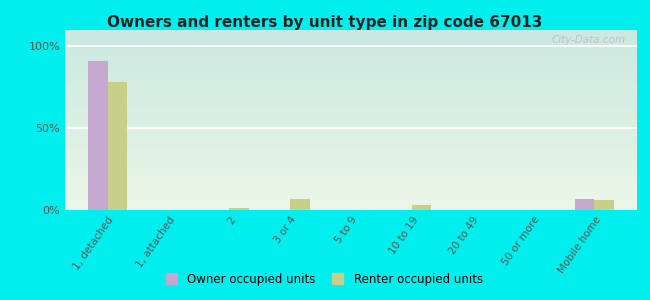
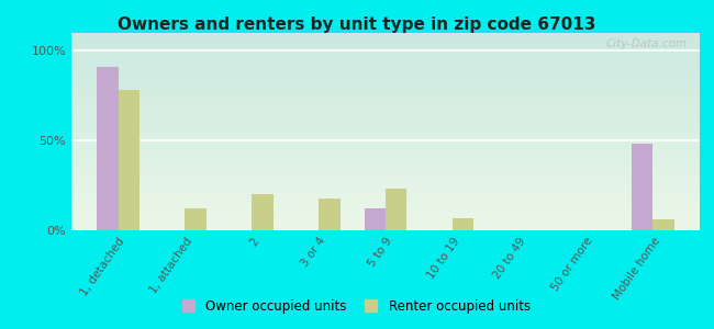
Renter occupied units/1, attached: 0% -> 12%
Renter occupied units/2: 2% -> 20%
Renter occupied units/3 or 4: 7% -> 18%
Owner occupied units/5 to 9: 0% -> 12%
Renter occupied units/5 to 9: 0% -> 23%
Renter occupied units/10 to 19: 3% -> 7%
Owner occupied units/Mobile home: 7% -> 48%
